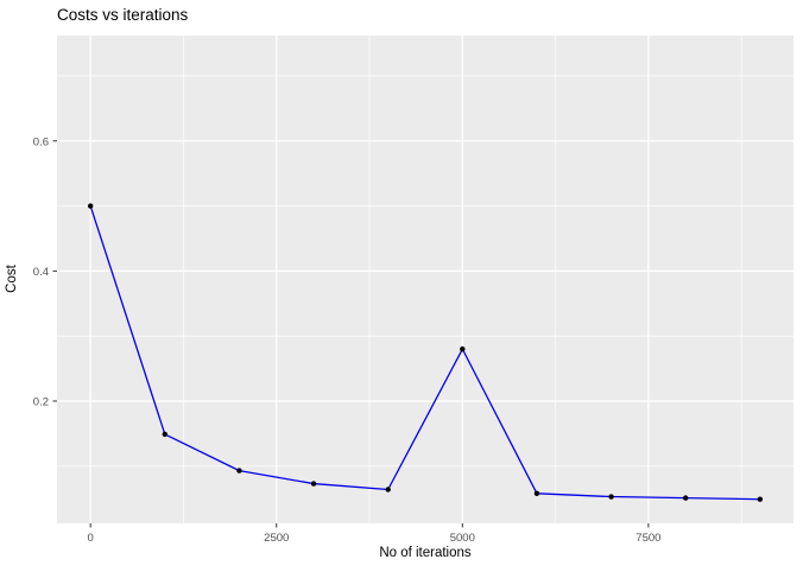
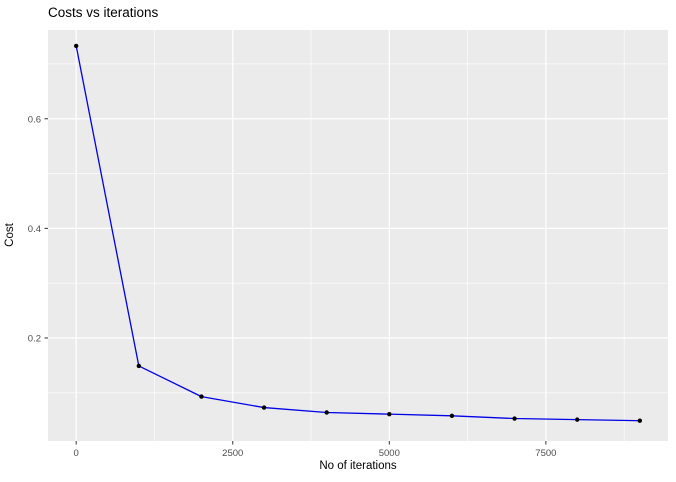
0: 0.50 -> 0.73
5000: 0.28 -> 0.06
